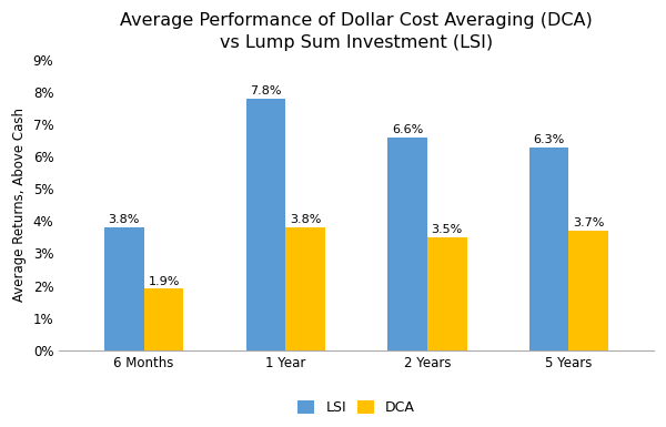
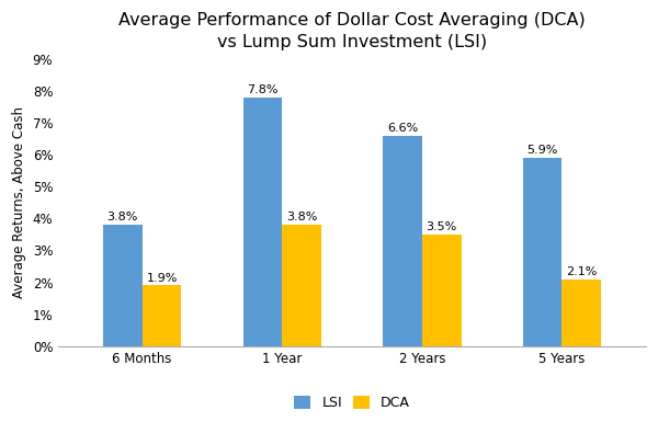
LSI/5 Years: 6.3% -> 5.9%
DCA/5 Years: 3.7% -> 2.1%
